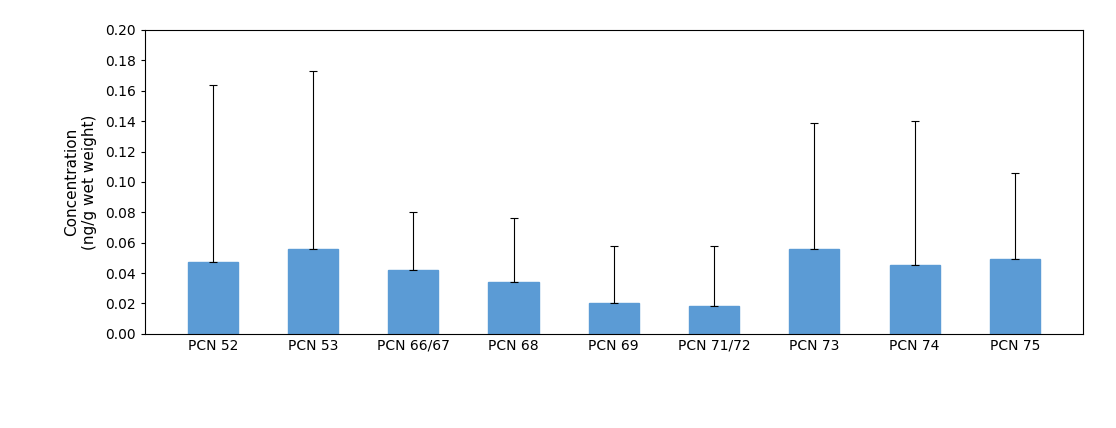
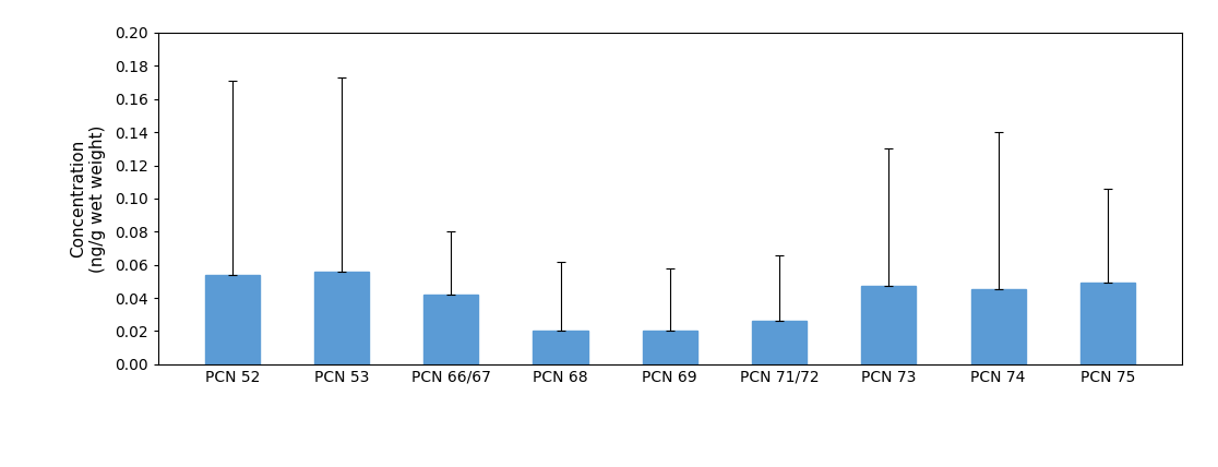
PCN 52: 0.047 -> 0.054
PCN 68: 0.034 -> 0.020
PCN 71/72: 0.018 -> 0.026
PCN 73: 0.056 -> 0.047
